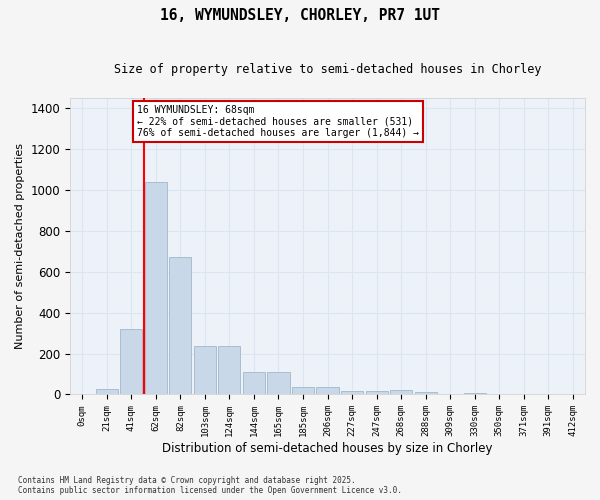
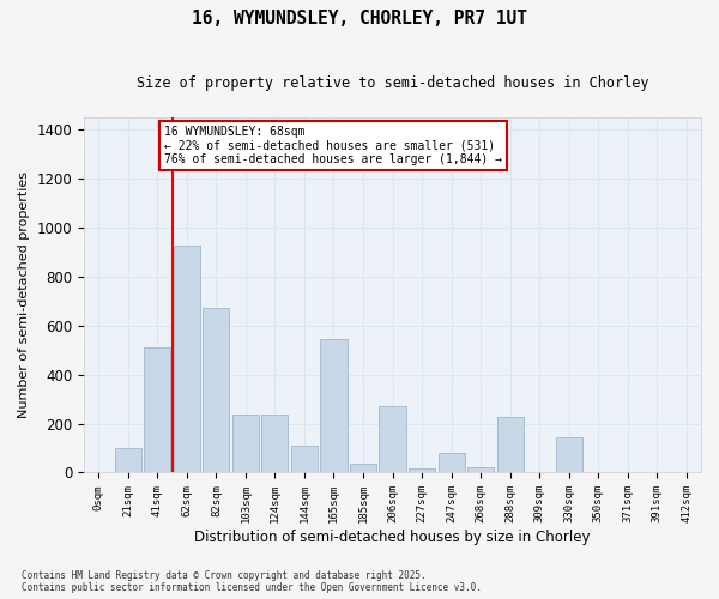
21sqm: 25 -> 100
41sqm: 320 -> 510
62sqm: 1035 -> 925
165sqm: 110 -> 545
206sqm: 35 -> 270
247sqm: 15 -> 80
288sqm: 10 -> 225
330sqm: 5 -> 145
